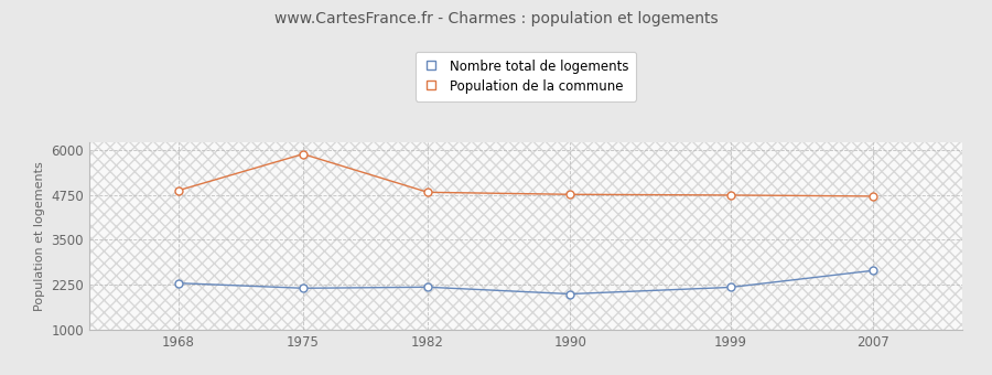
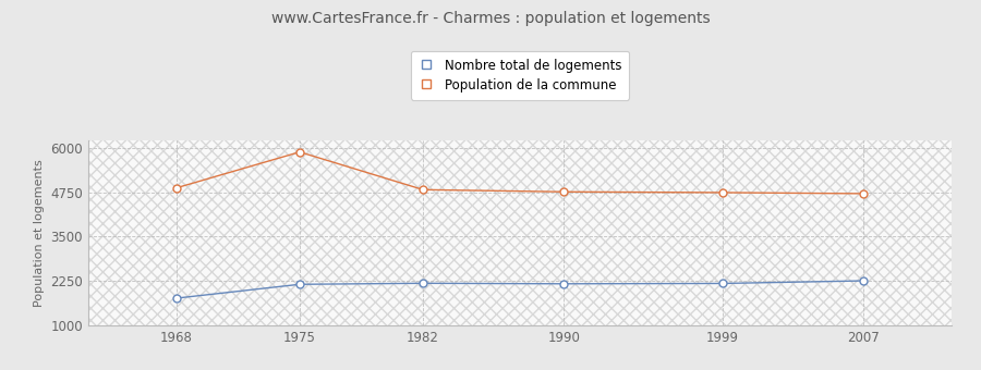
Nombre total de logements/1968: 2300 -> 1770
Nombre total de logements/1990: 2000 -> 2180
Nombre total de logements/2007: 2650 -> 2260
